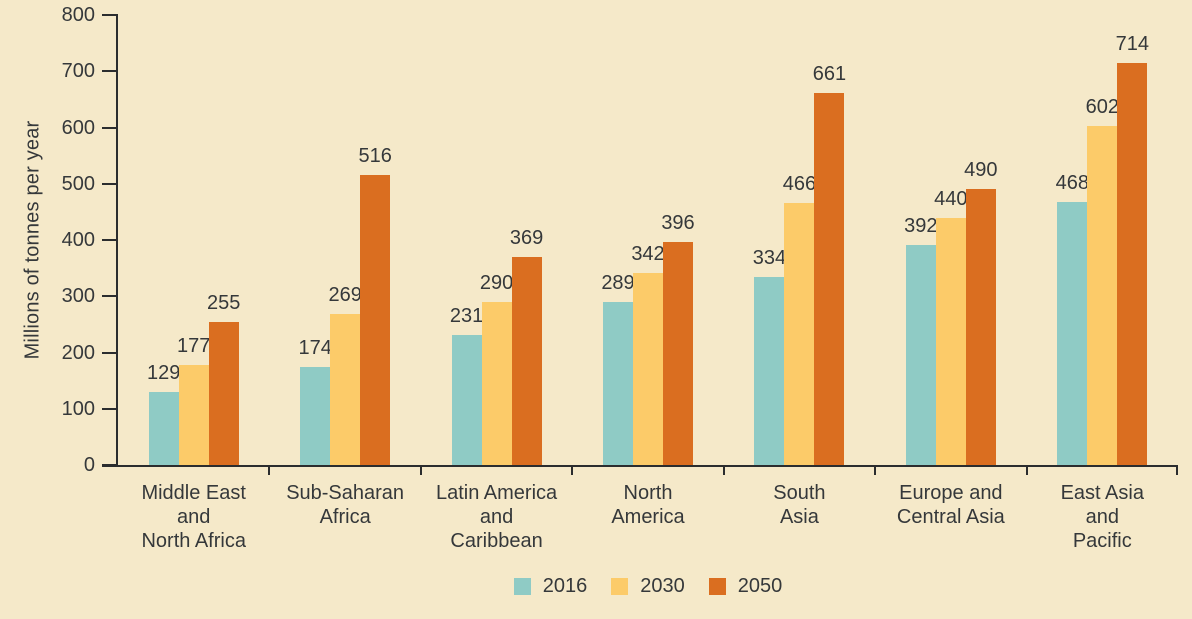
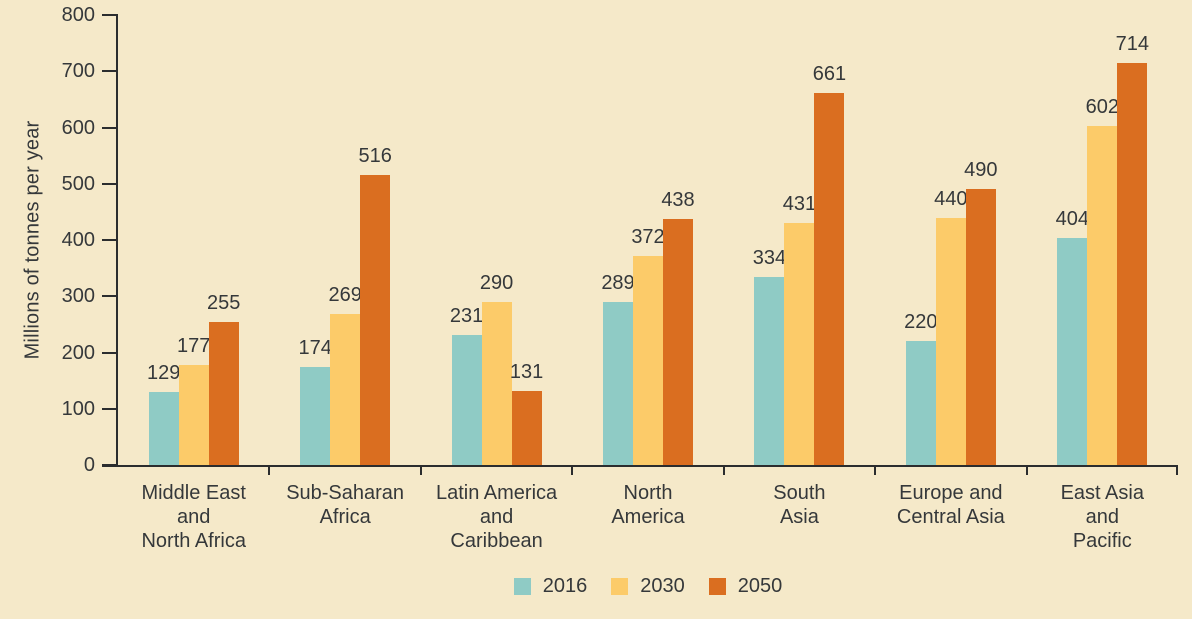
2050/Latin America and Caribbean: 369 -> 131
2030/North America: 342 -> 372
2050/North America: 396 -> 438
2030/South Asia: 466 -> 431
2016/Europe and Central Asia: 392 -> 220
2016/East Asia and Pacific: 468 -> 404
